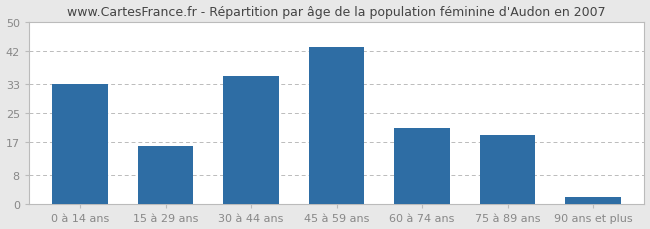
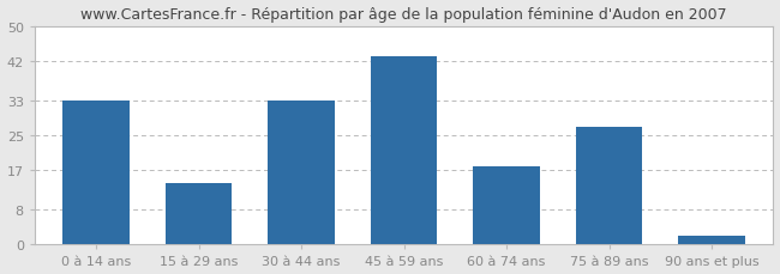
15 à 29 ans: 16 -> 14
30 à 44 ans: 35 -> 33
60 à 74 ans: 21 -> 18
75 à 89 ans: 19 -> 27
